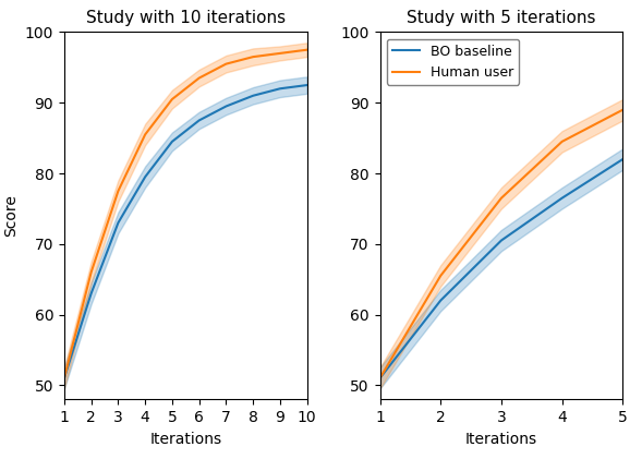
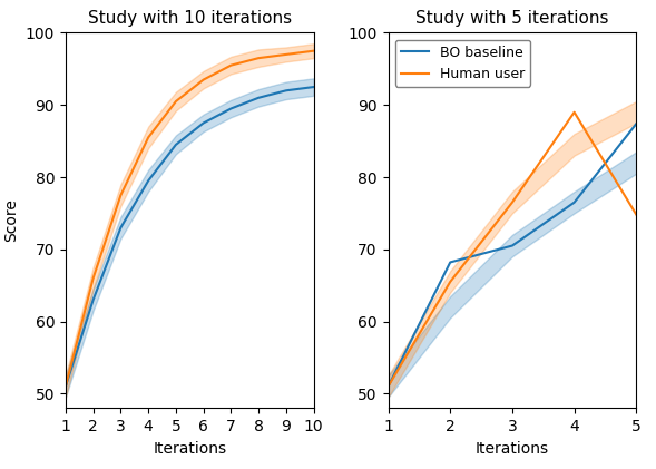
Study with 5 iterations/BO baseline/2: 62.0 -> 68.2
Study with 5 iterations/Human user/4: 84.5 -> 89.0
Study with 5 iterations/BO baseline/5: 82.0 -> 87.4
Study with 5 iterations/Human user/5: 89.0 -> 74.8
